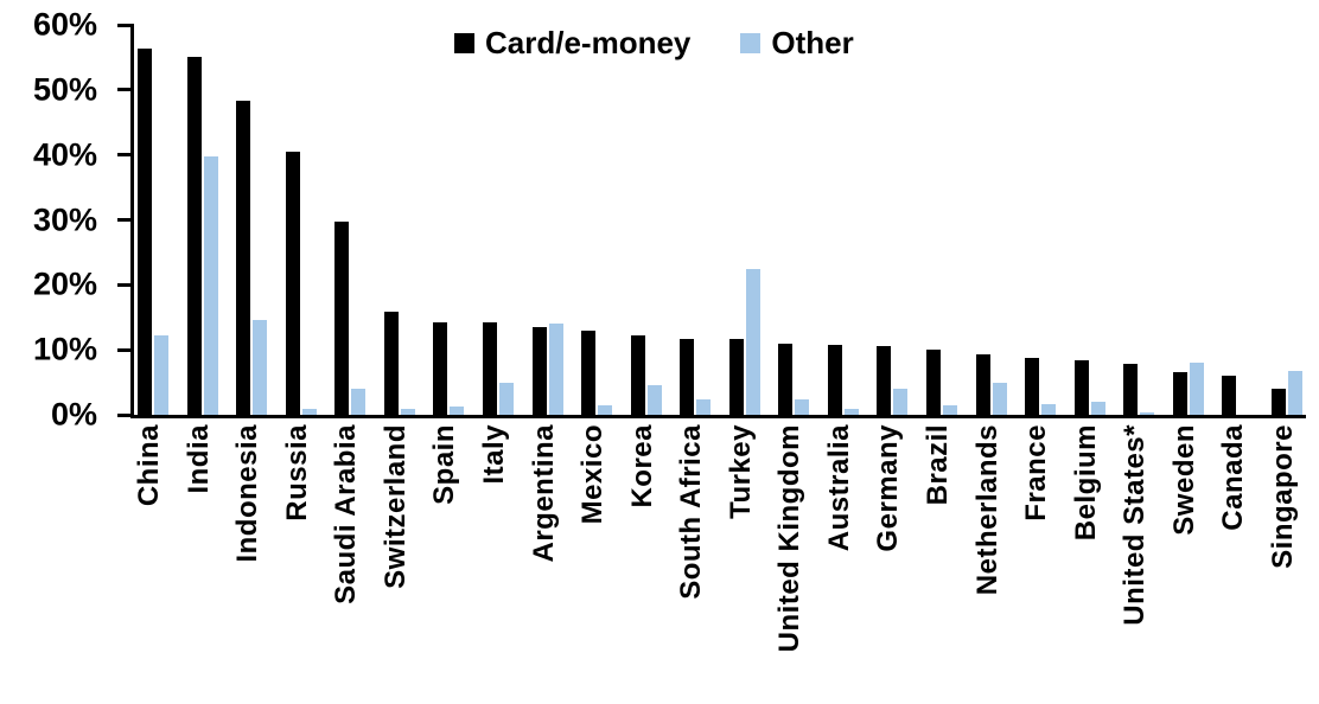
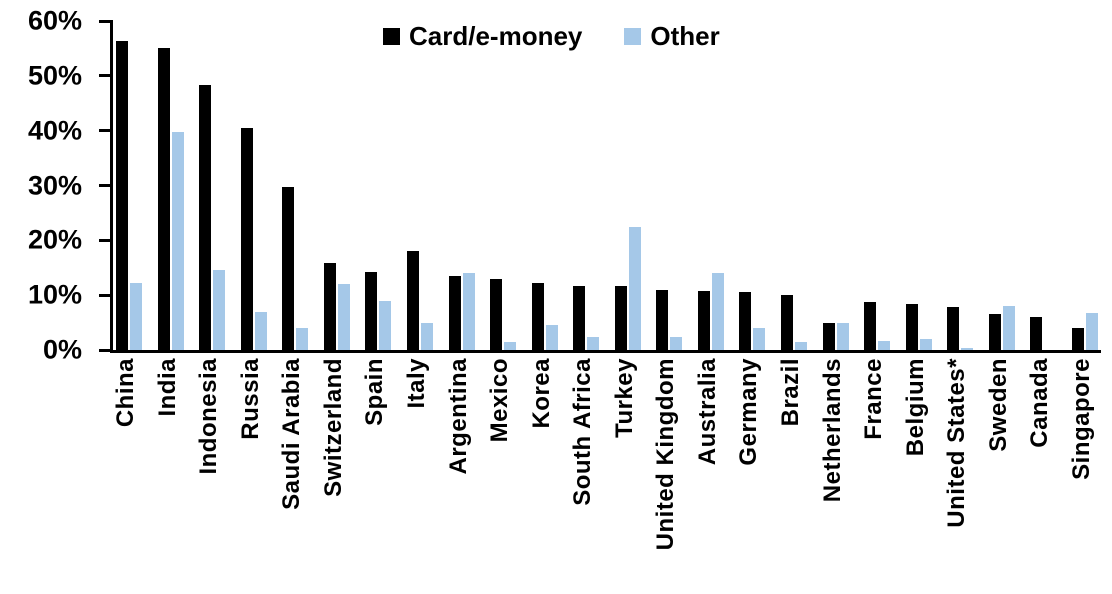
Other/Russia: 1% -> 7%
Other/Switzerland: 1% -> 12%
Other/Spain: 1% -> 9%
Card/e-money/Italy: 14% -> 18%
Other/Australia: 1% -> 14%
Card/e-money/Netherlands: 9% -> 5%
